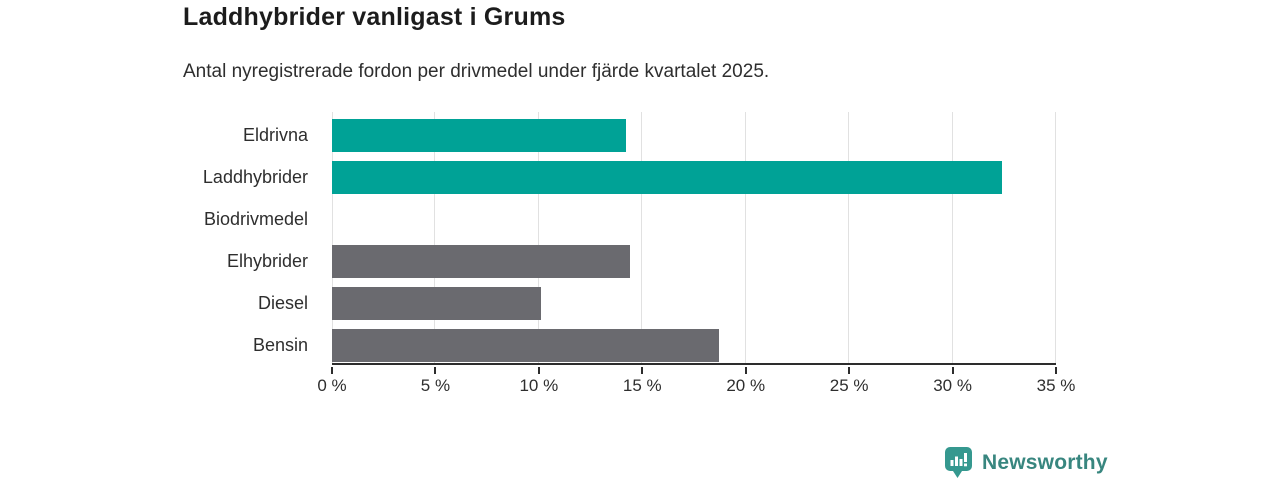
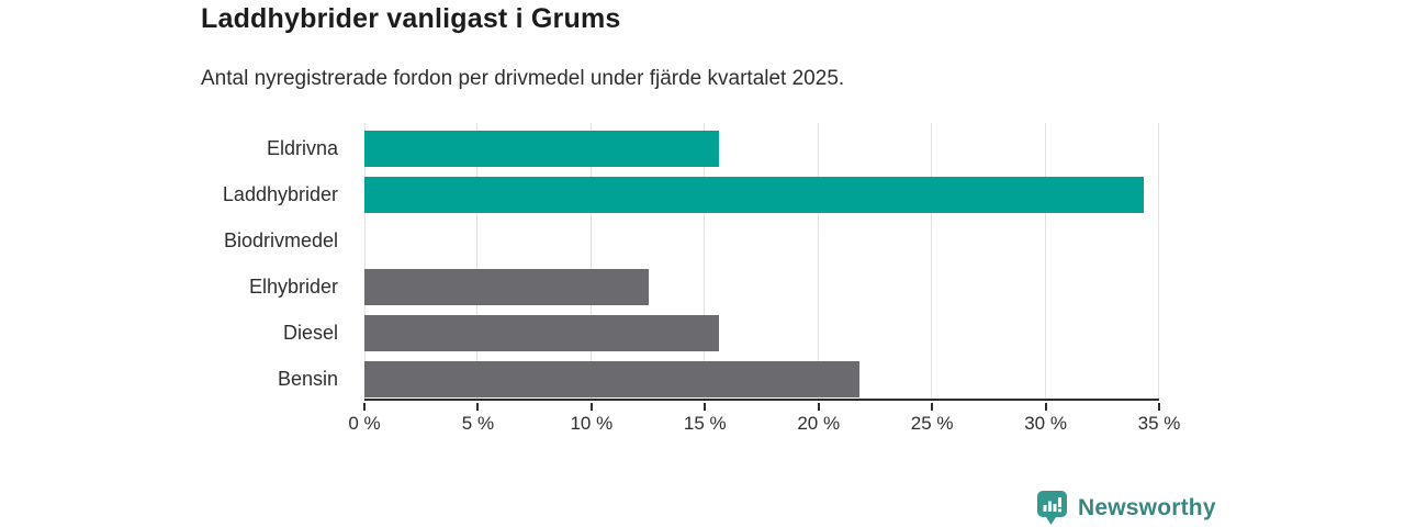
Eldrivna: 14.2% -> 15.6%
Laddhybrider: 32.4% -> 34.3%
Elhybrider: 14.4% -> 12.5%
Diesel: 10.1% -> 15.6%
Bensin: 18.7% -> 21.8%
